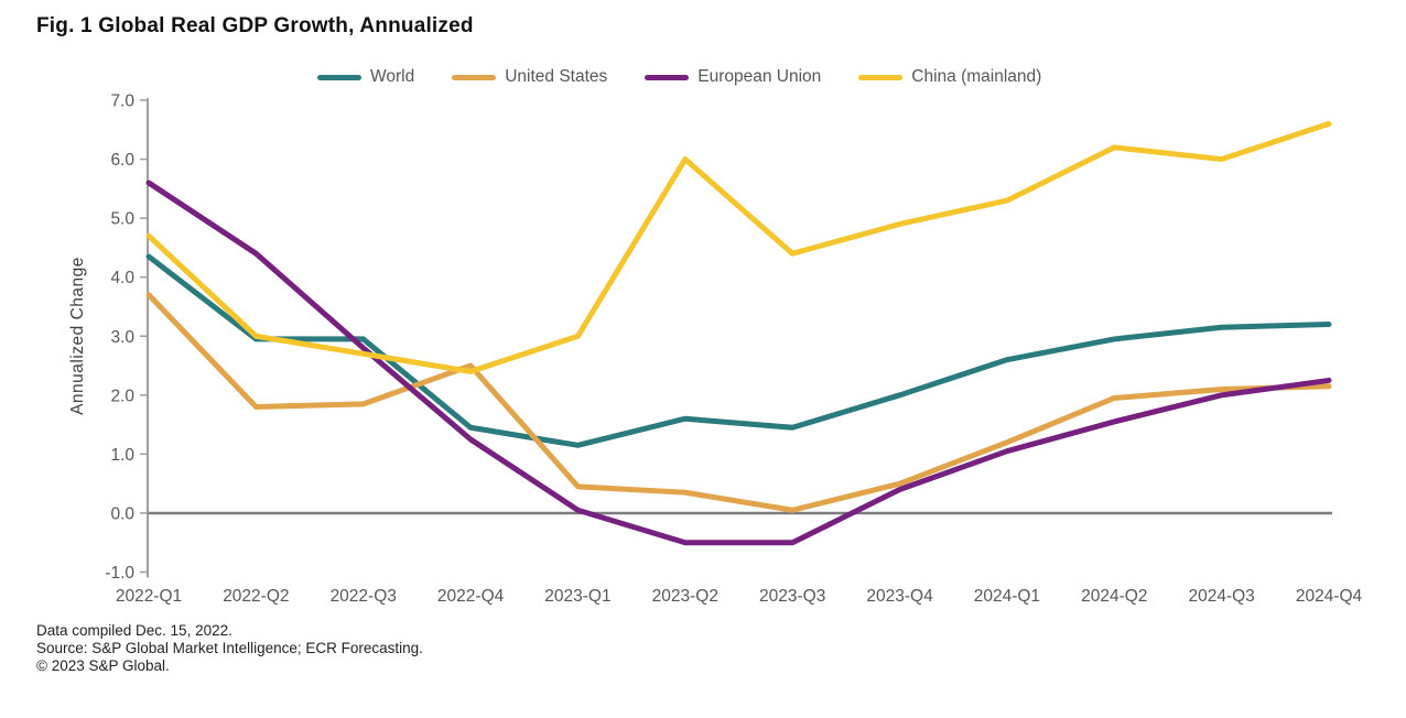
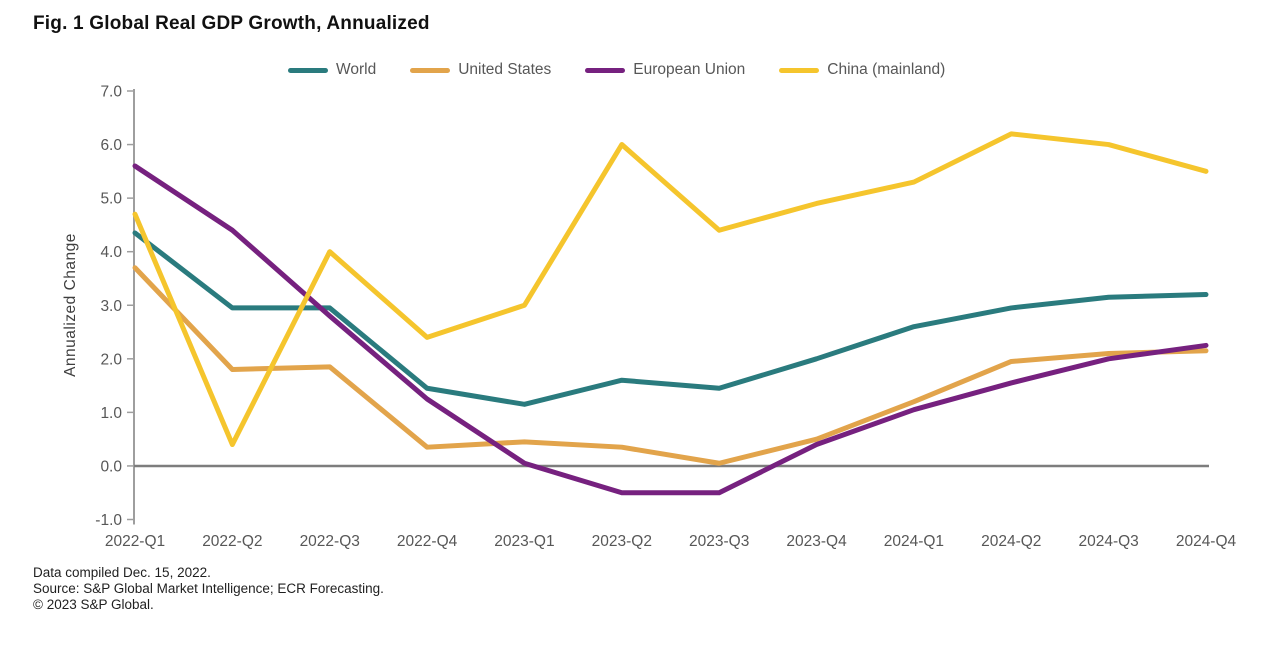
China (mainland)/2022-Q2: 3.0 -> 0.4
China (mainland)/2022-Q3: 2.7 -> 4.0
United States/2022-Q4: 2.5 -> 0.3
China (mainland)/2024-Q4: 6.6 -> 5.5
